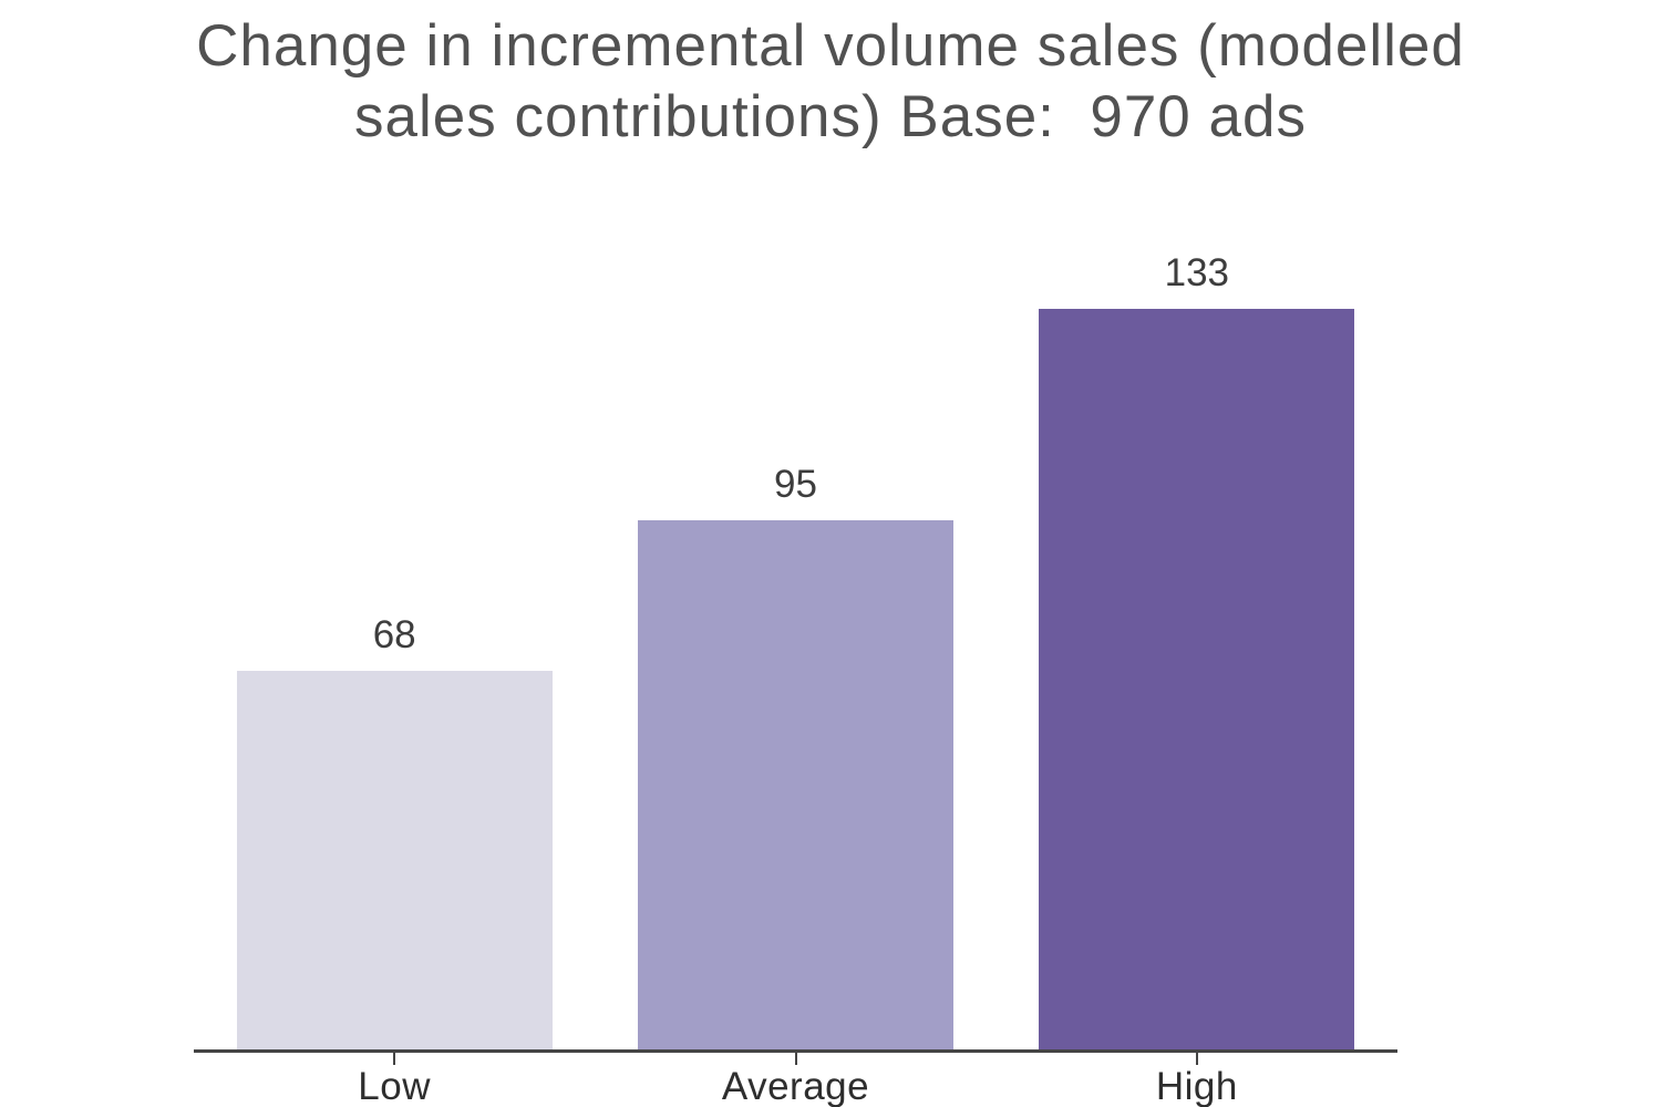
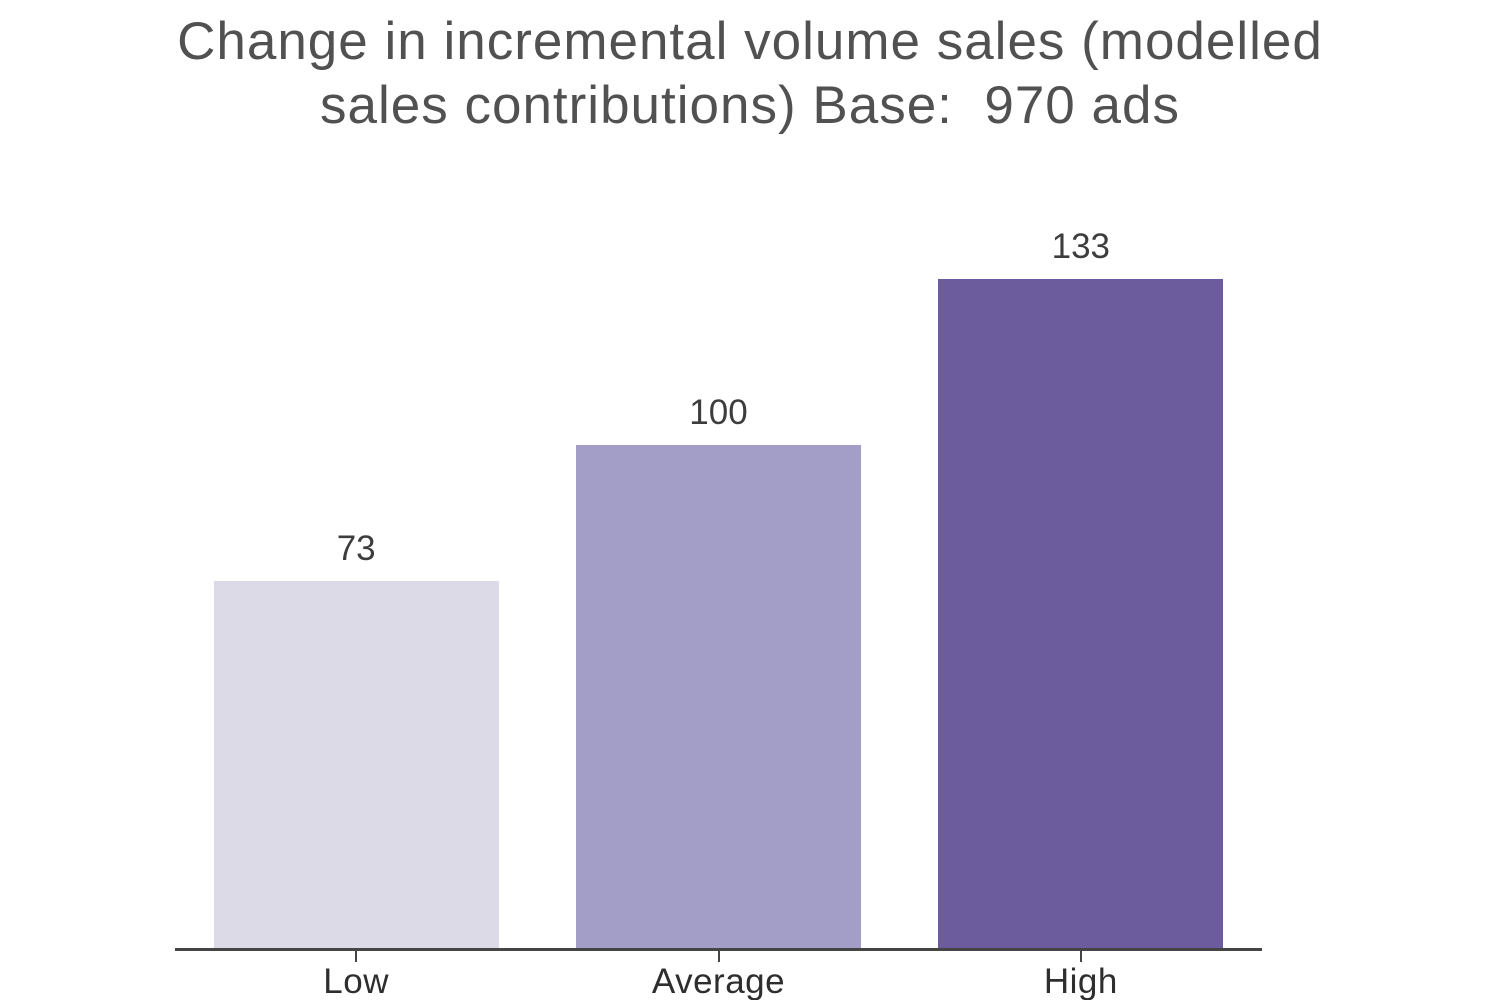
Low: 68 -> 73
Average: 95 -> 100
